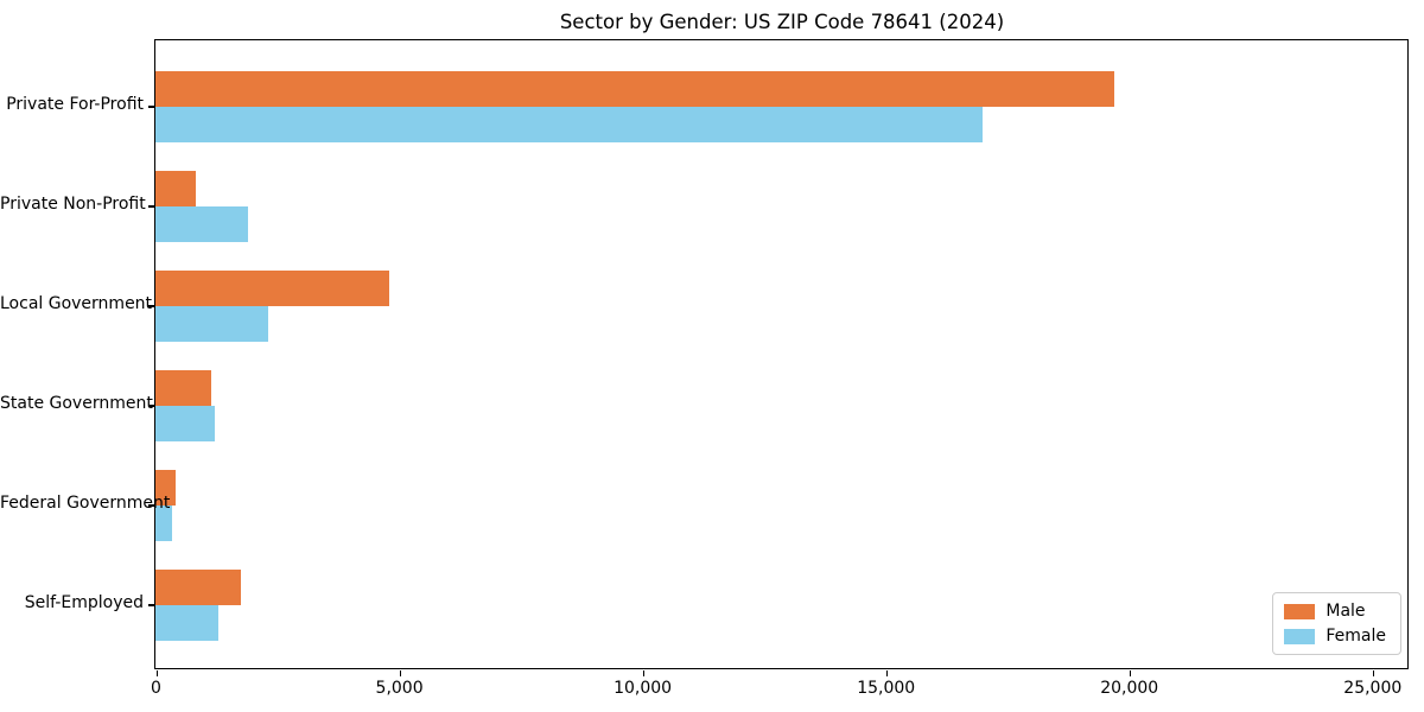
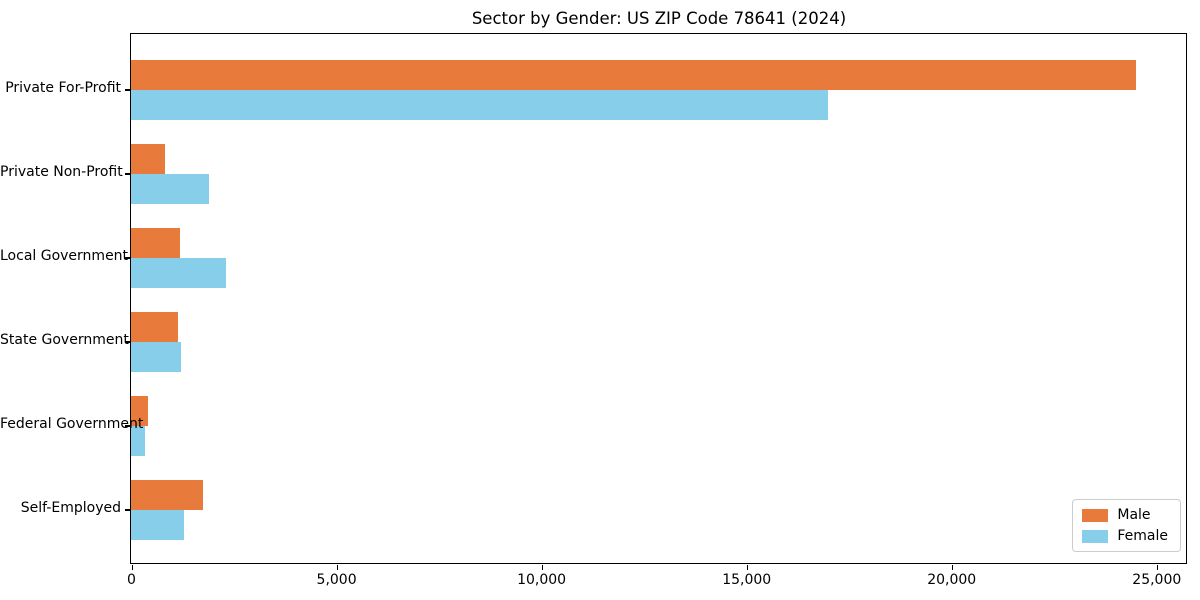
Male/Private For-Profit: 19700 -> 24500
Male/Local Government: 4800 -> 1200
